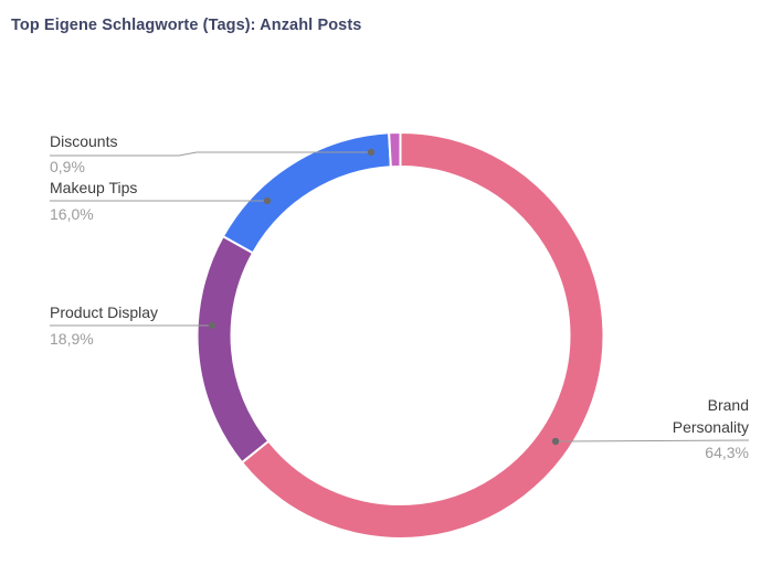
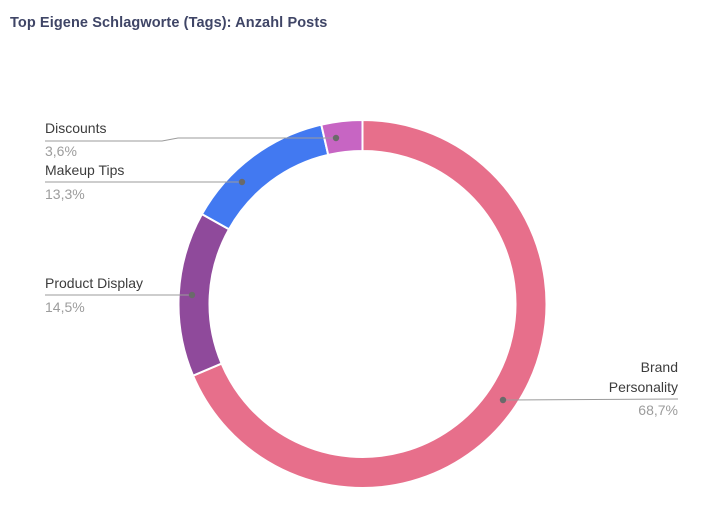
Brand Personality: 64,3% -> 68,7%
Product Display: 18,9% -> 14,5%
Makeup Tips: 16,0% -> 13,3%
Discounts: 0,9% -> 3,6%
